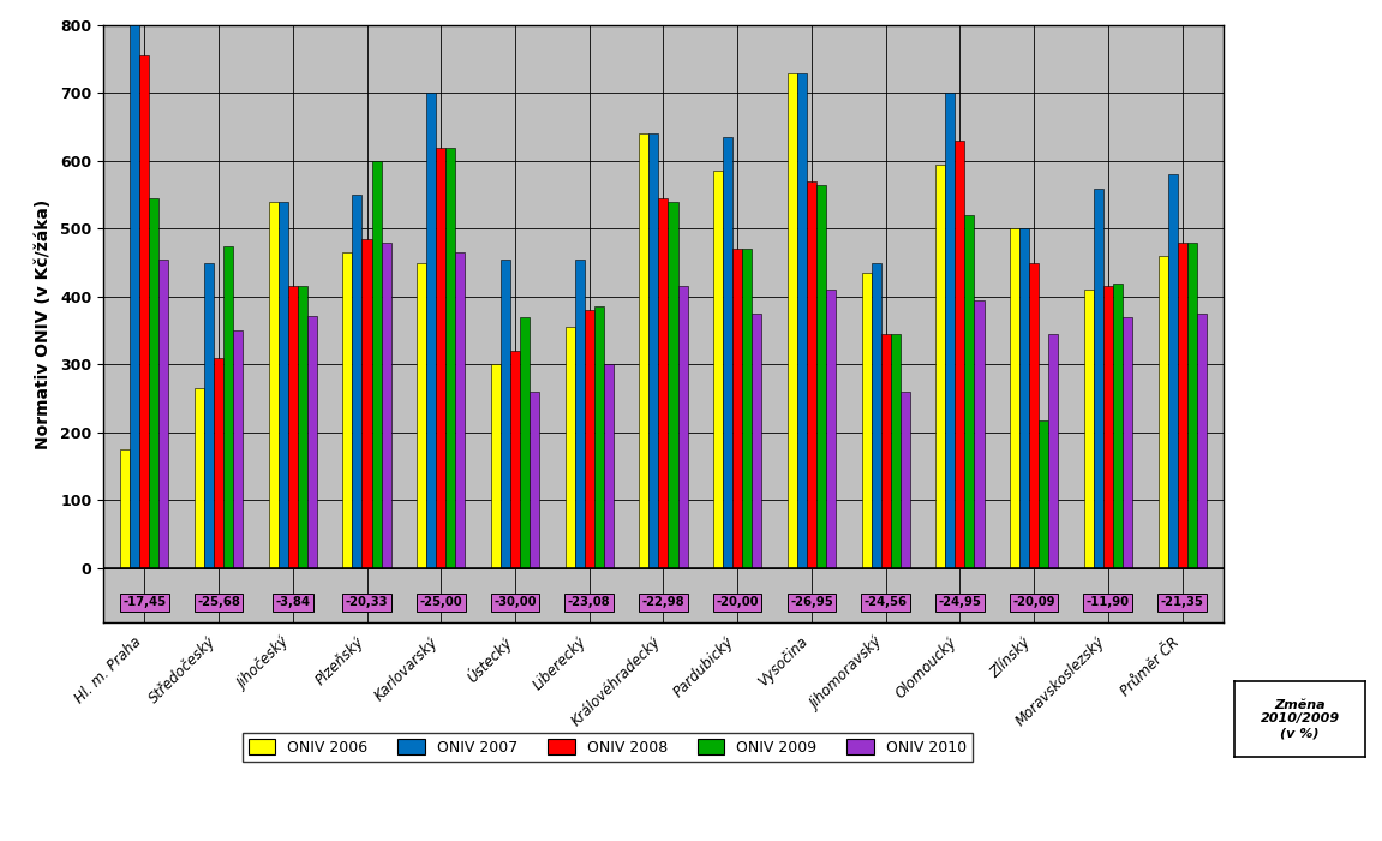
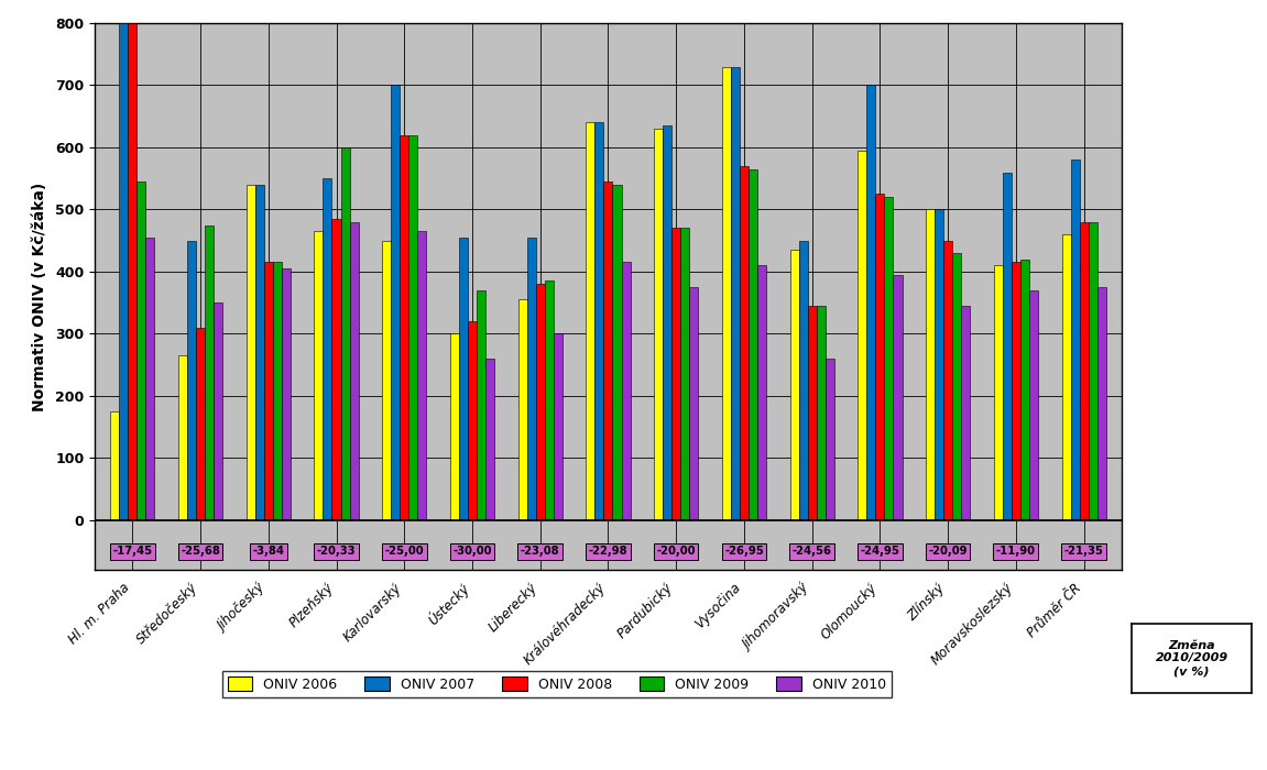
ONIV 2008/Hl. m. Praha: 756 -> 800
ONIV 2010/Jihočeský: 372 -> 405
ONIV 2006/Pardubický: 586 -> 630
ONIV 2008/Olomoucký: 630 -> 525
ONIV 2009/Zlínský: 218 -> 430
